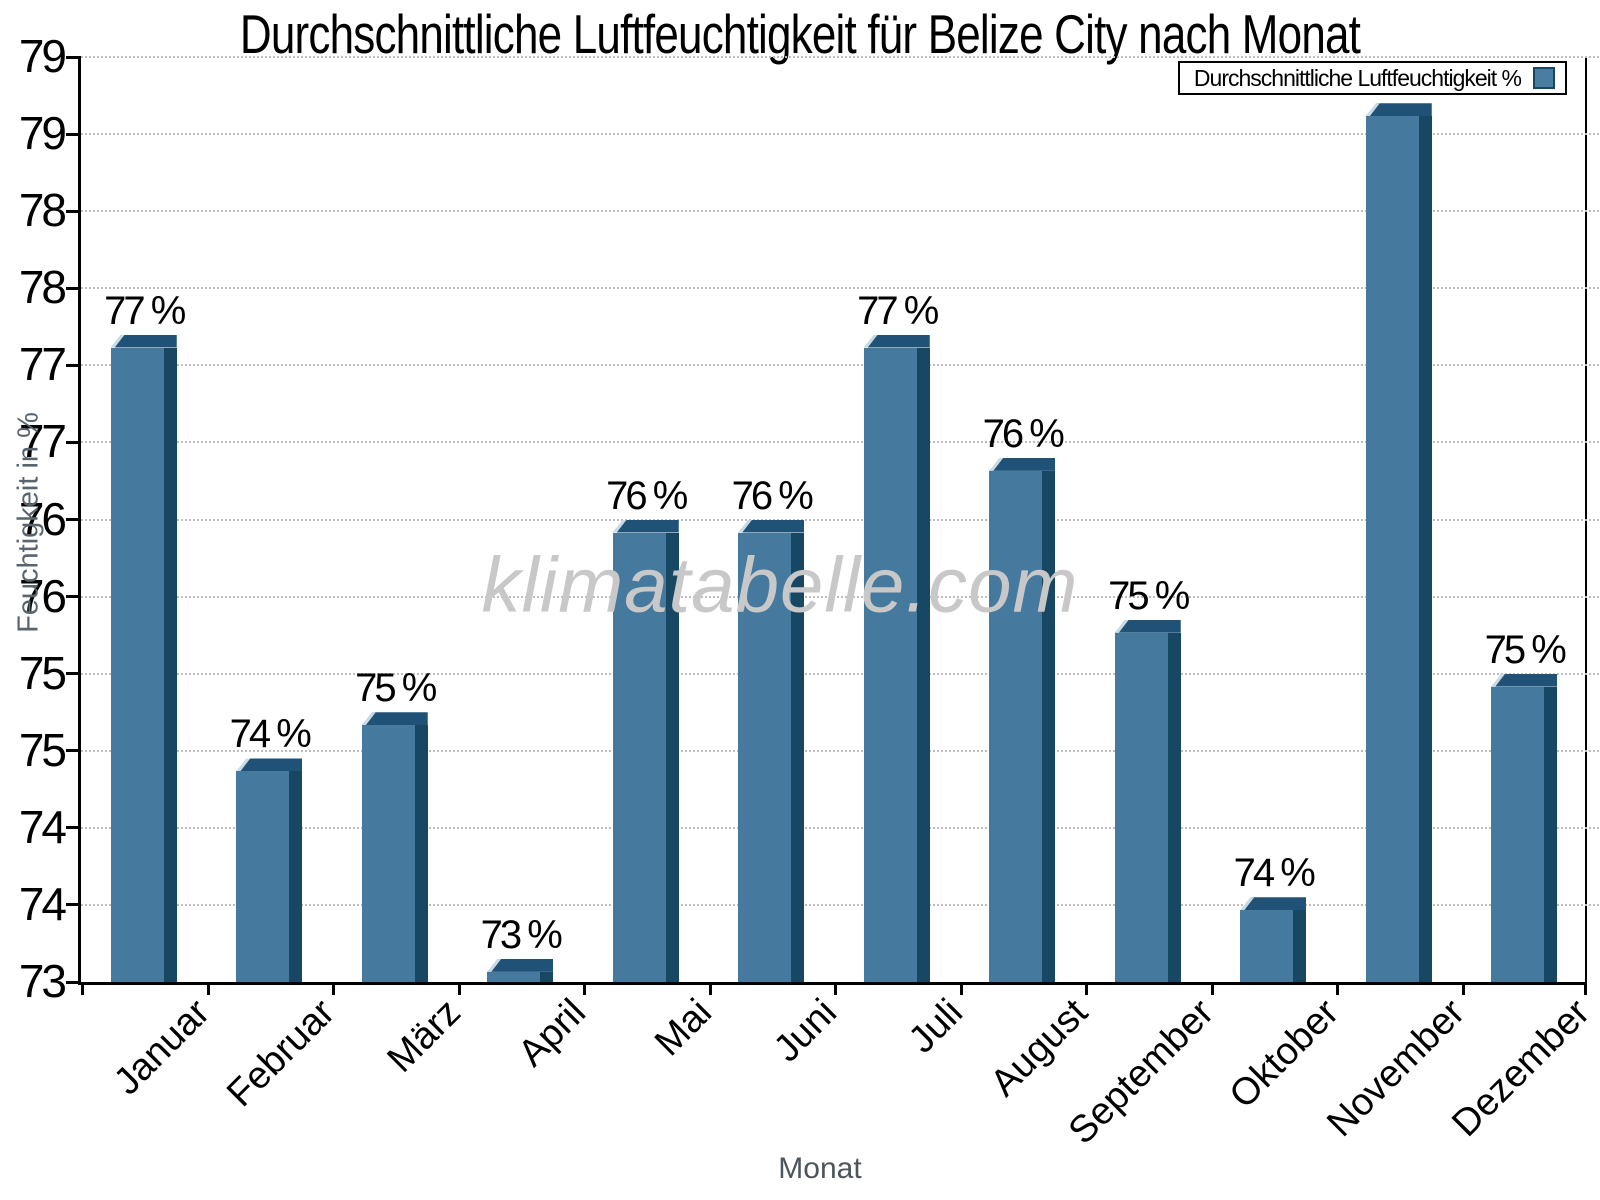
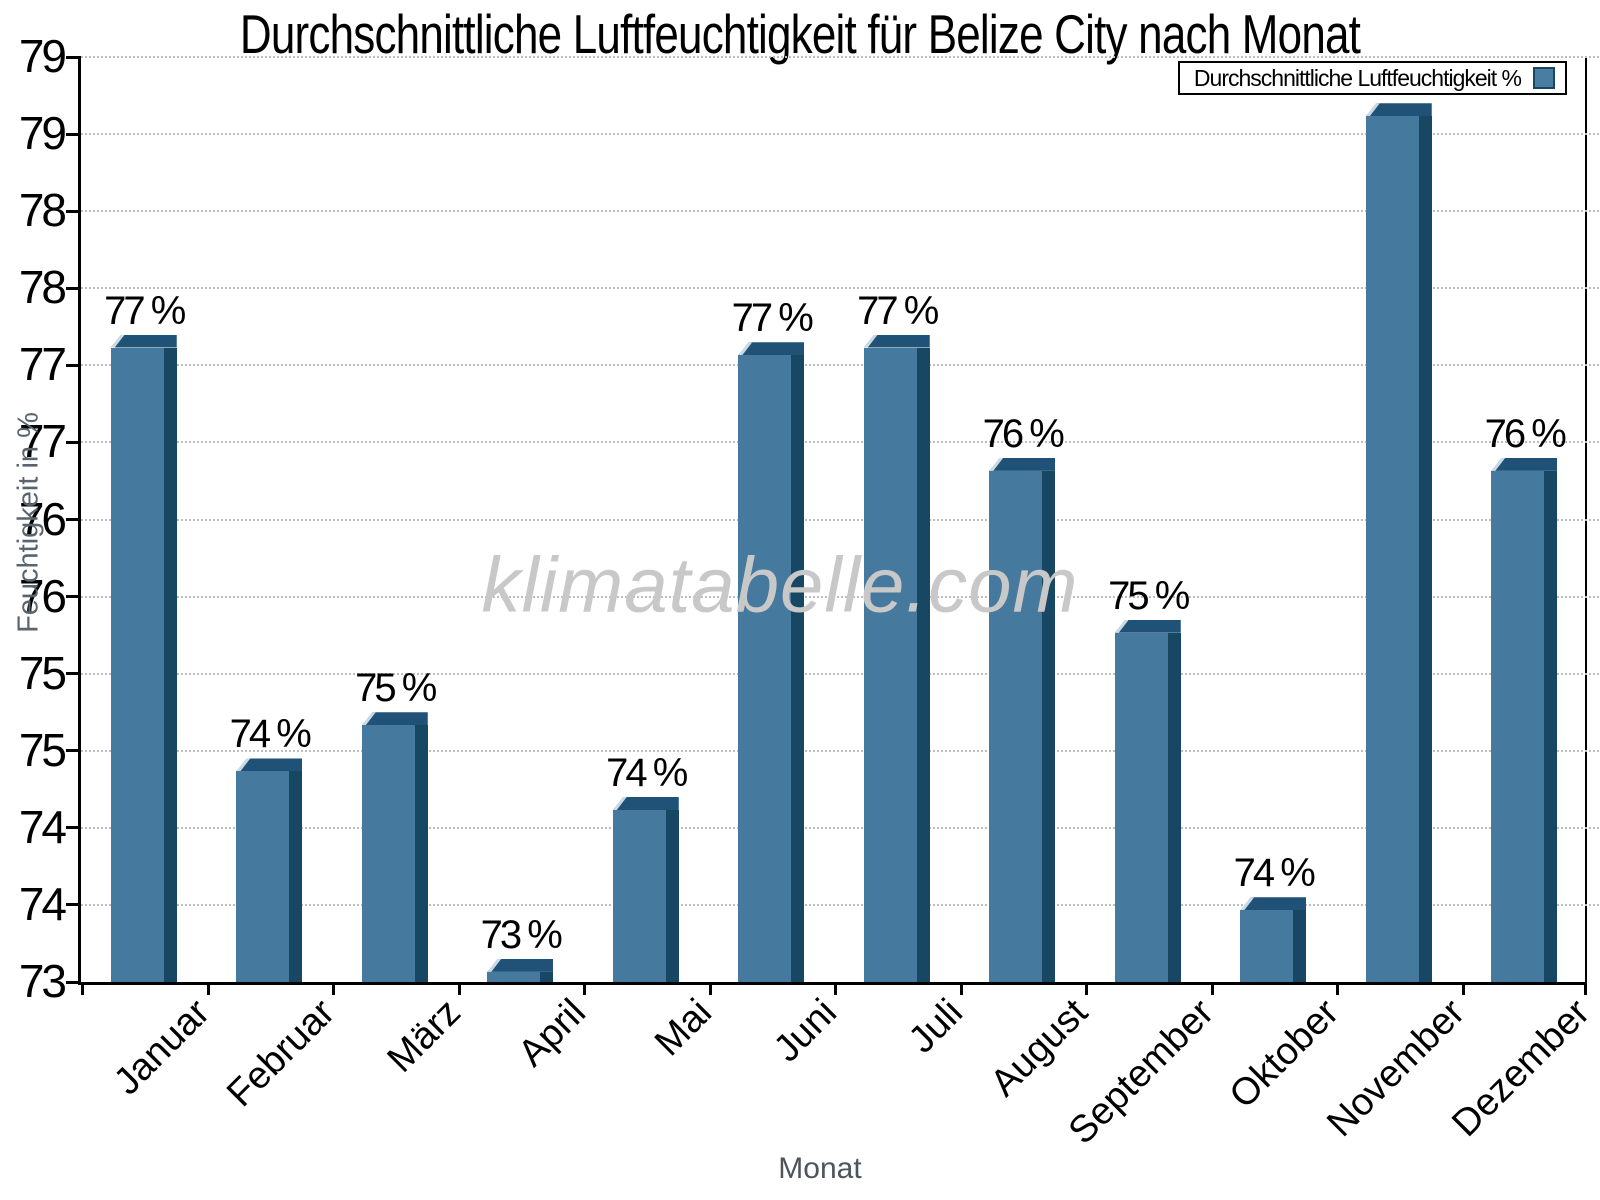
Mai: 76 -> 74
Juni: 76 -> 77
Dezember: 75 -> 76
